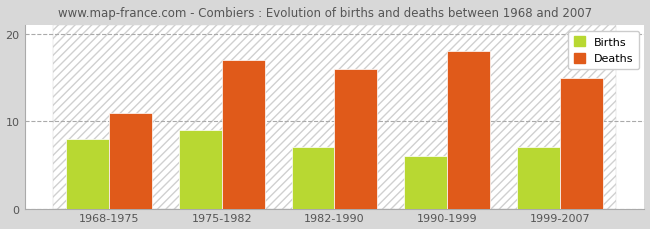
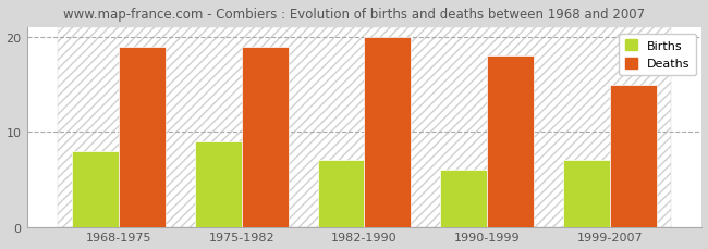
Deaths/1968-1975: 11 -> 19
Deaths/1975-1982: 17 -> 19
Deaths/1982-1990: 16 -> 20
